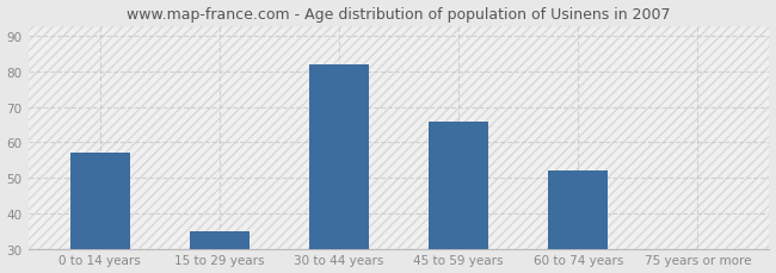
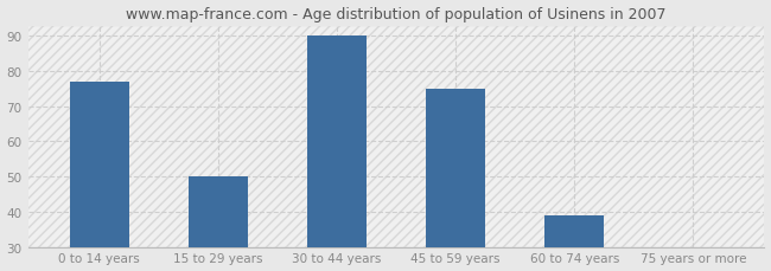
0 to 14 years: 57 -> 77
15 to 29 years: 35 -> 50
30 to 44 years: 82 -> 90
45 to 59 years: 66 -> 75
60 to 74 years: 52 -> 39
